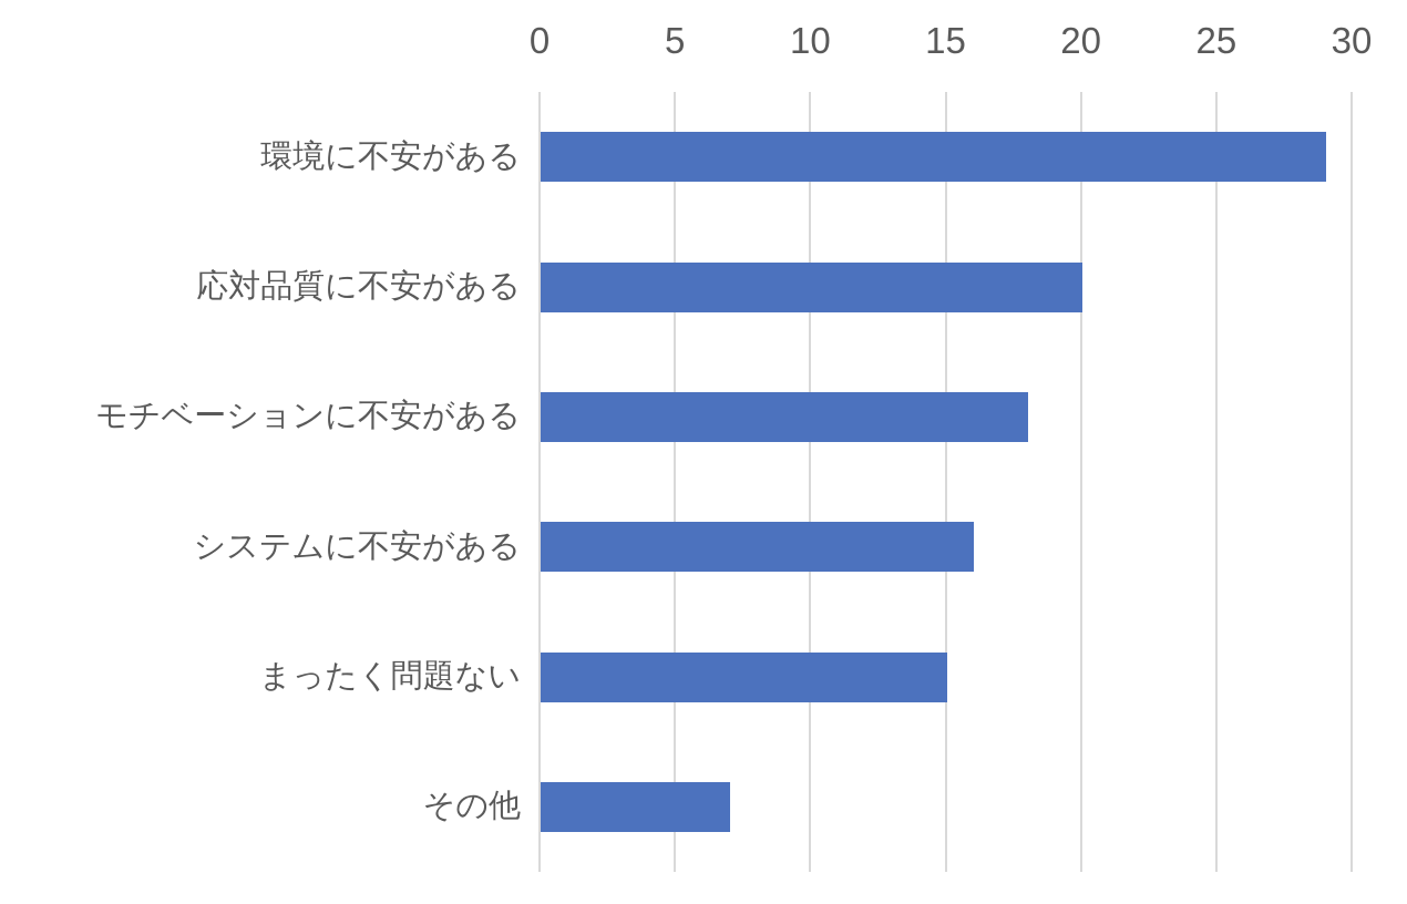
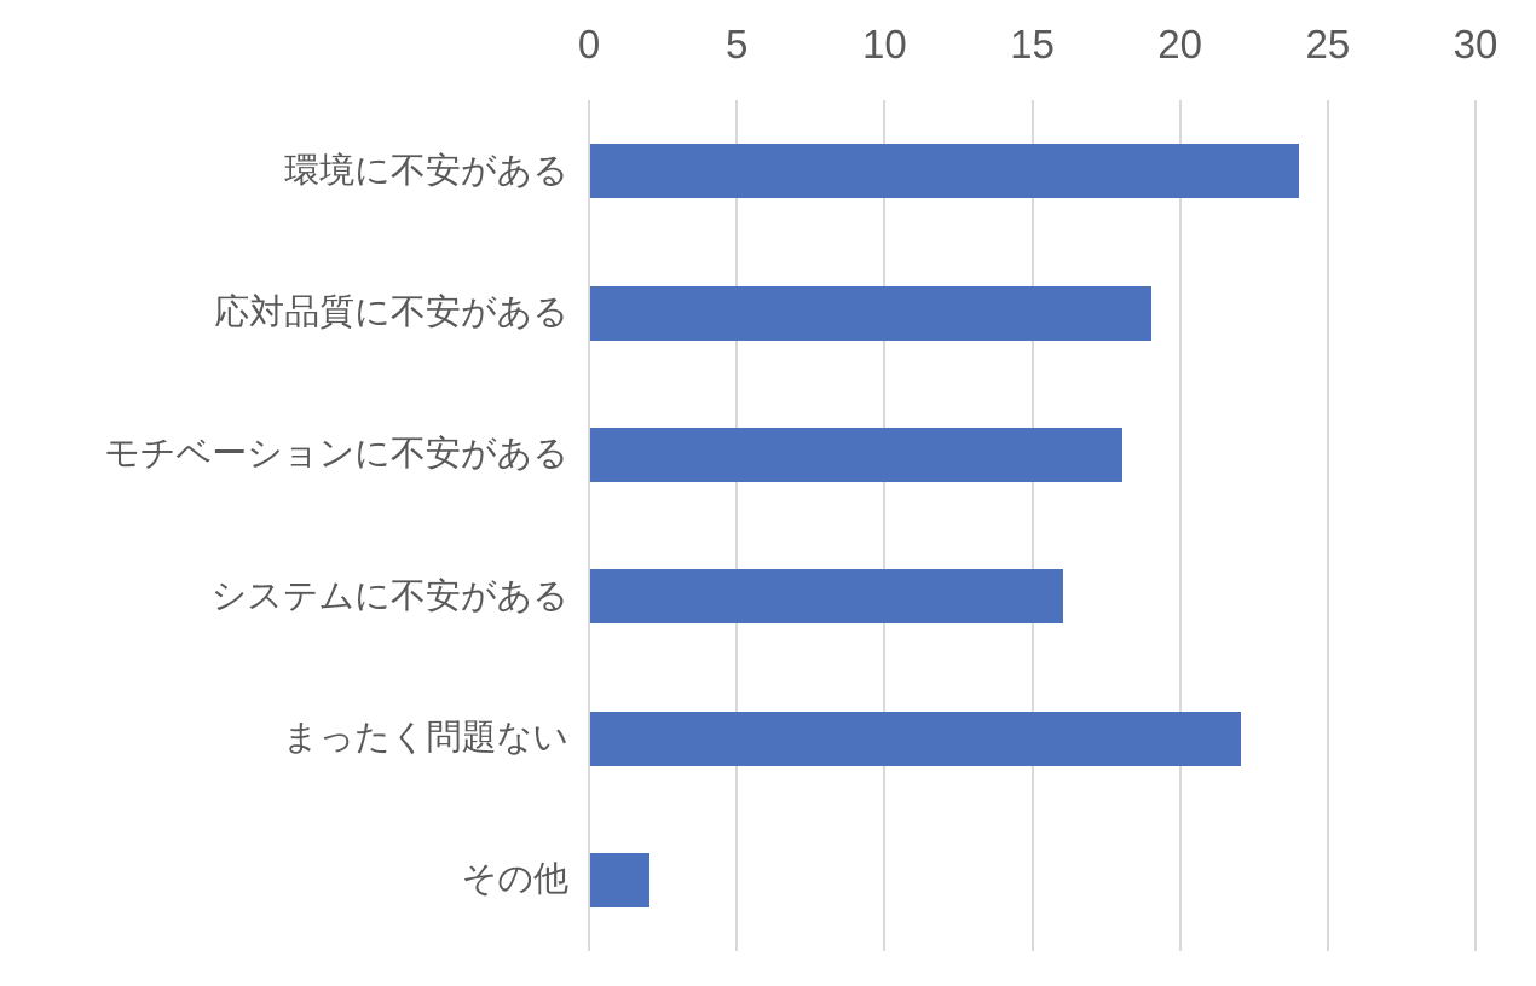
環境に不安がある: 29 -> 24
応対品質に不安がある: 20 -> 19
まったく問題ない: 15 -> 22
その他: 7 -> 2
